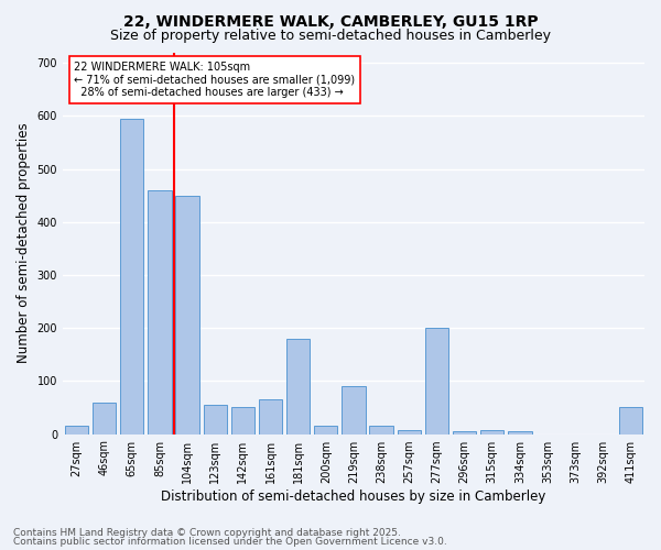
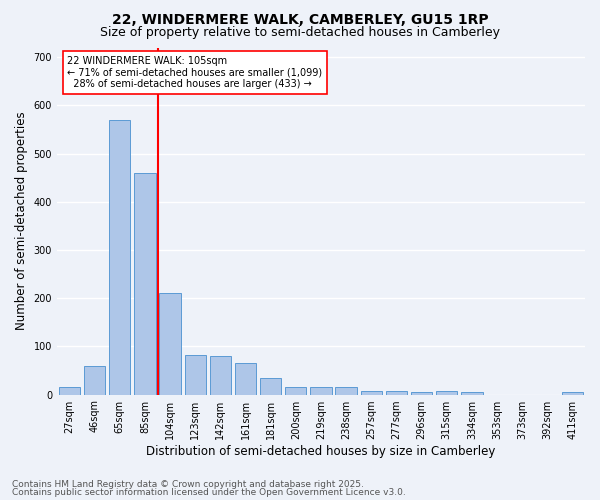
65sqm: 595 -> 570
104sqm: 450 -> 210
123sqm: 55 -> 82
142sqm: 50 -> 80
181sqm: 180 -> 35
219sqm: 90 -> 15
277sqm: 200 -> 8
411sqm: 50 -> 5
